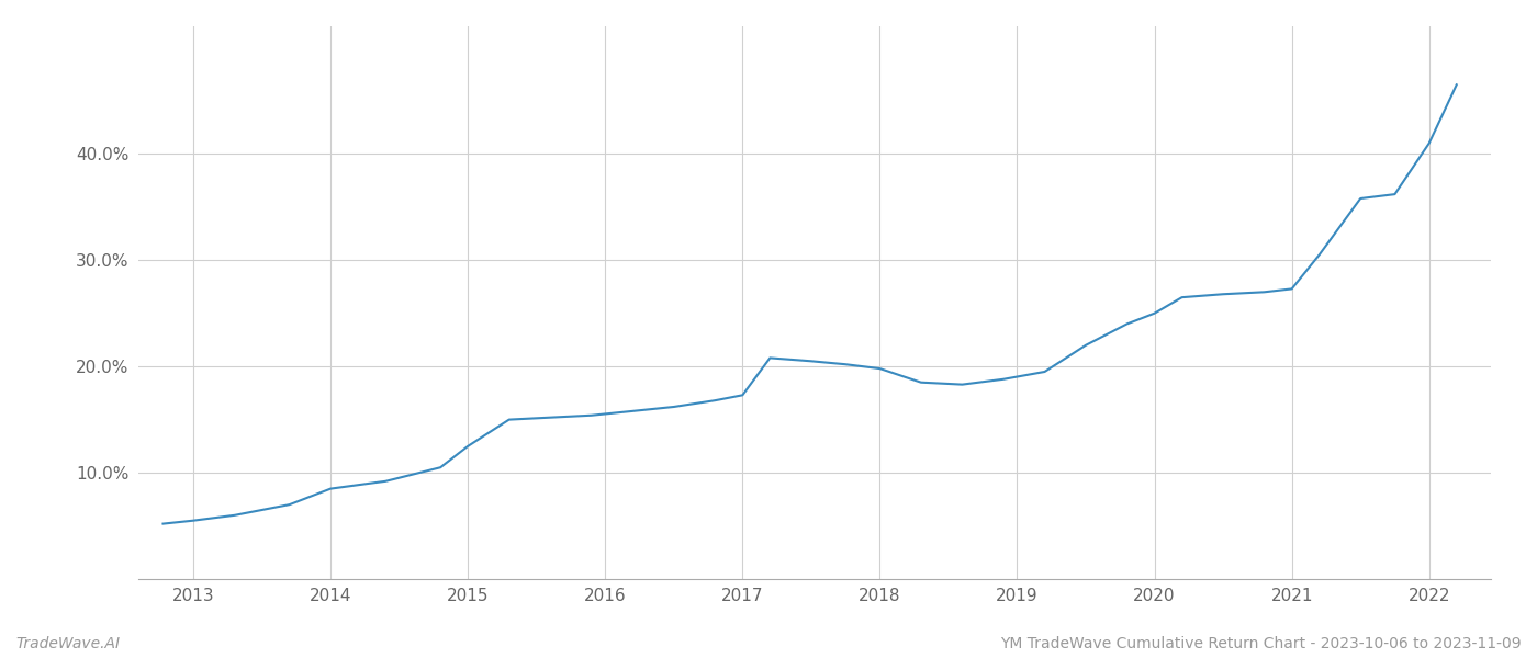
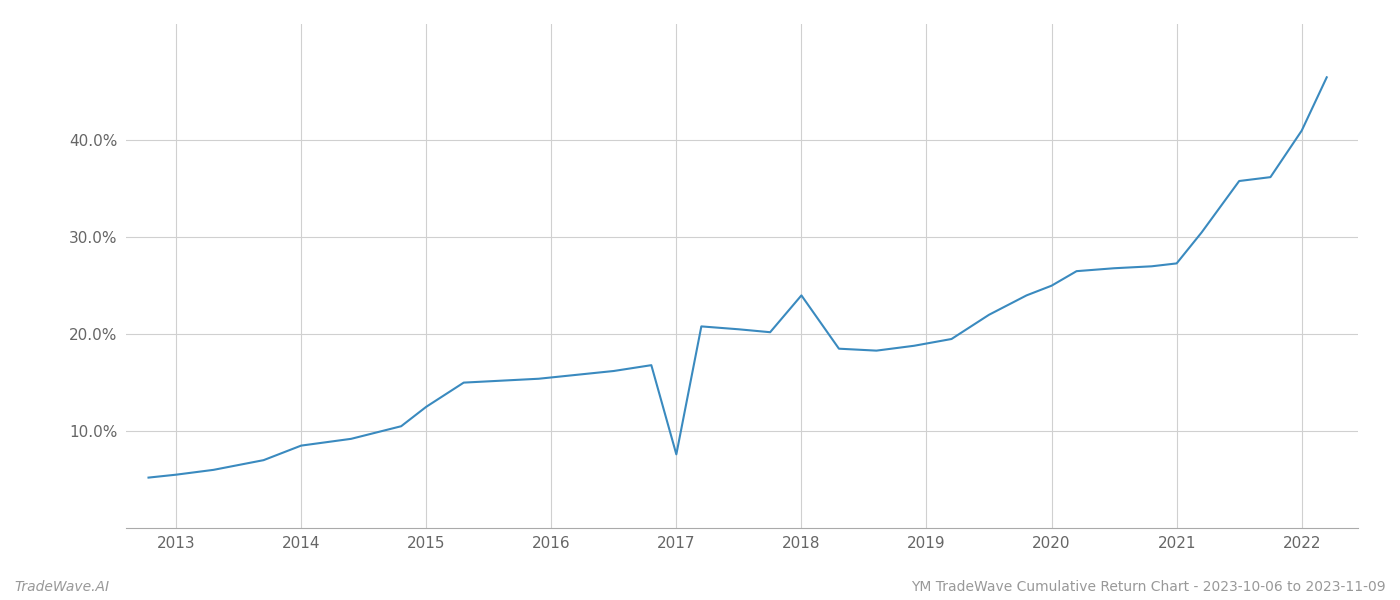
2017: 17.3% -> 7.6%
2018: 19.8% -> 24.0%
